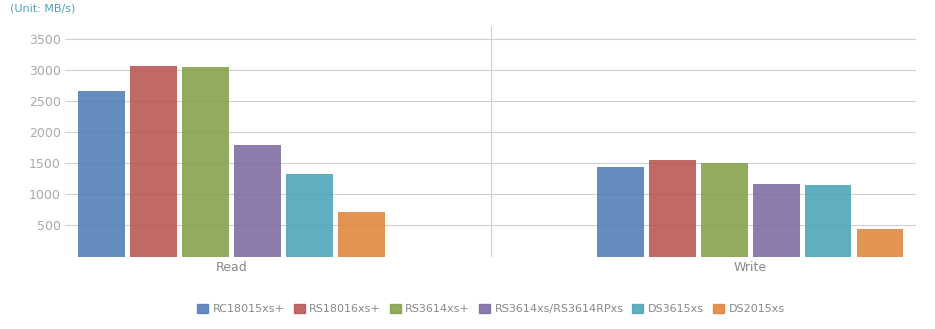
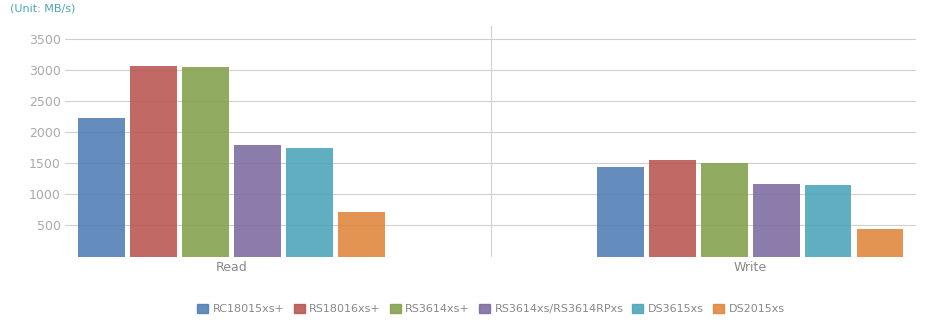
RC18015xs+/Read: 2660 -> 2230
DS3615xs/Read: 1320 -> 1750
